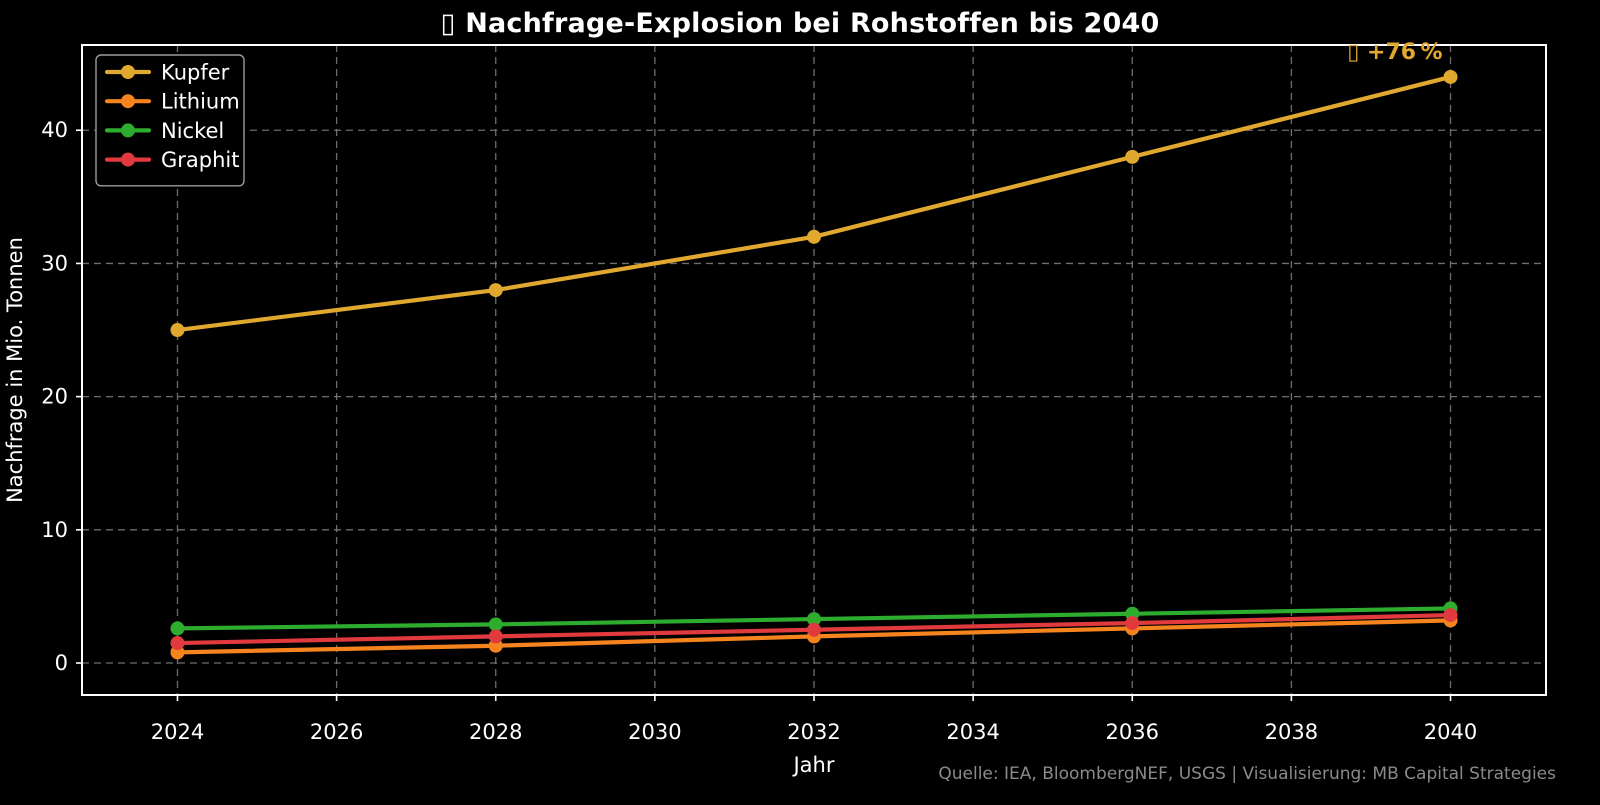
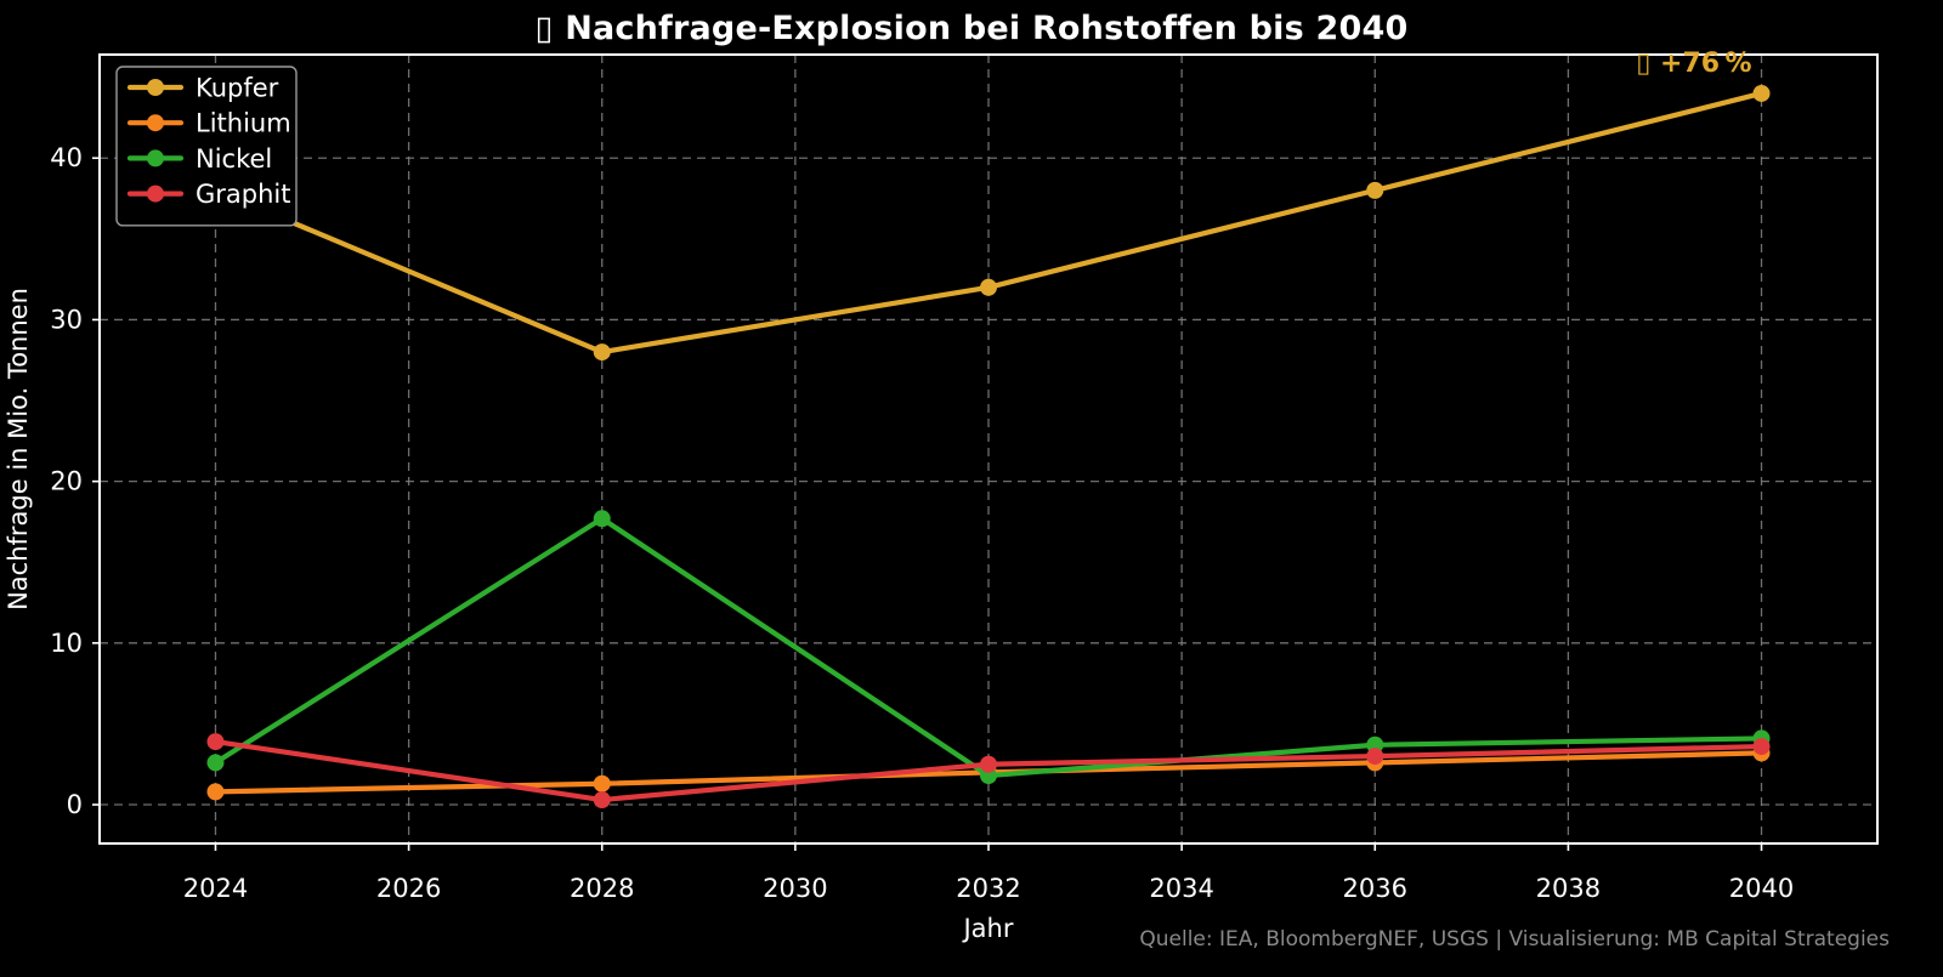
Kupfer/2024: 25 -> 38
Graphit/2024: 1.5 -> 3.9
Nickel/2028: 2.9 -> 17.7
Graphit/2028: 2.0 -> 0.3
Nickel/2032: 3.3 -> 1.8
